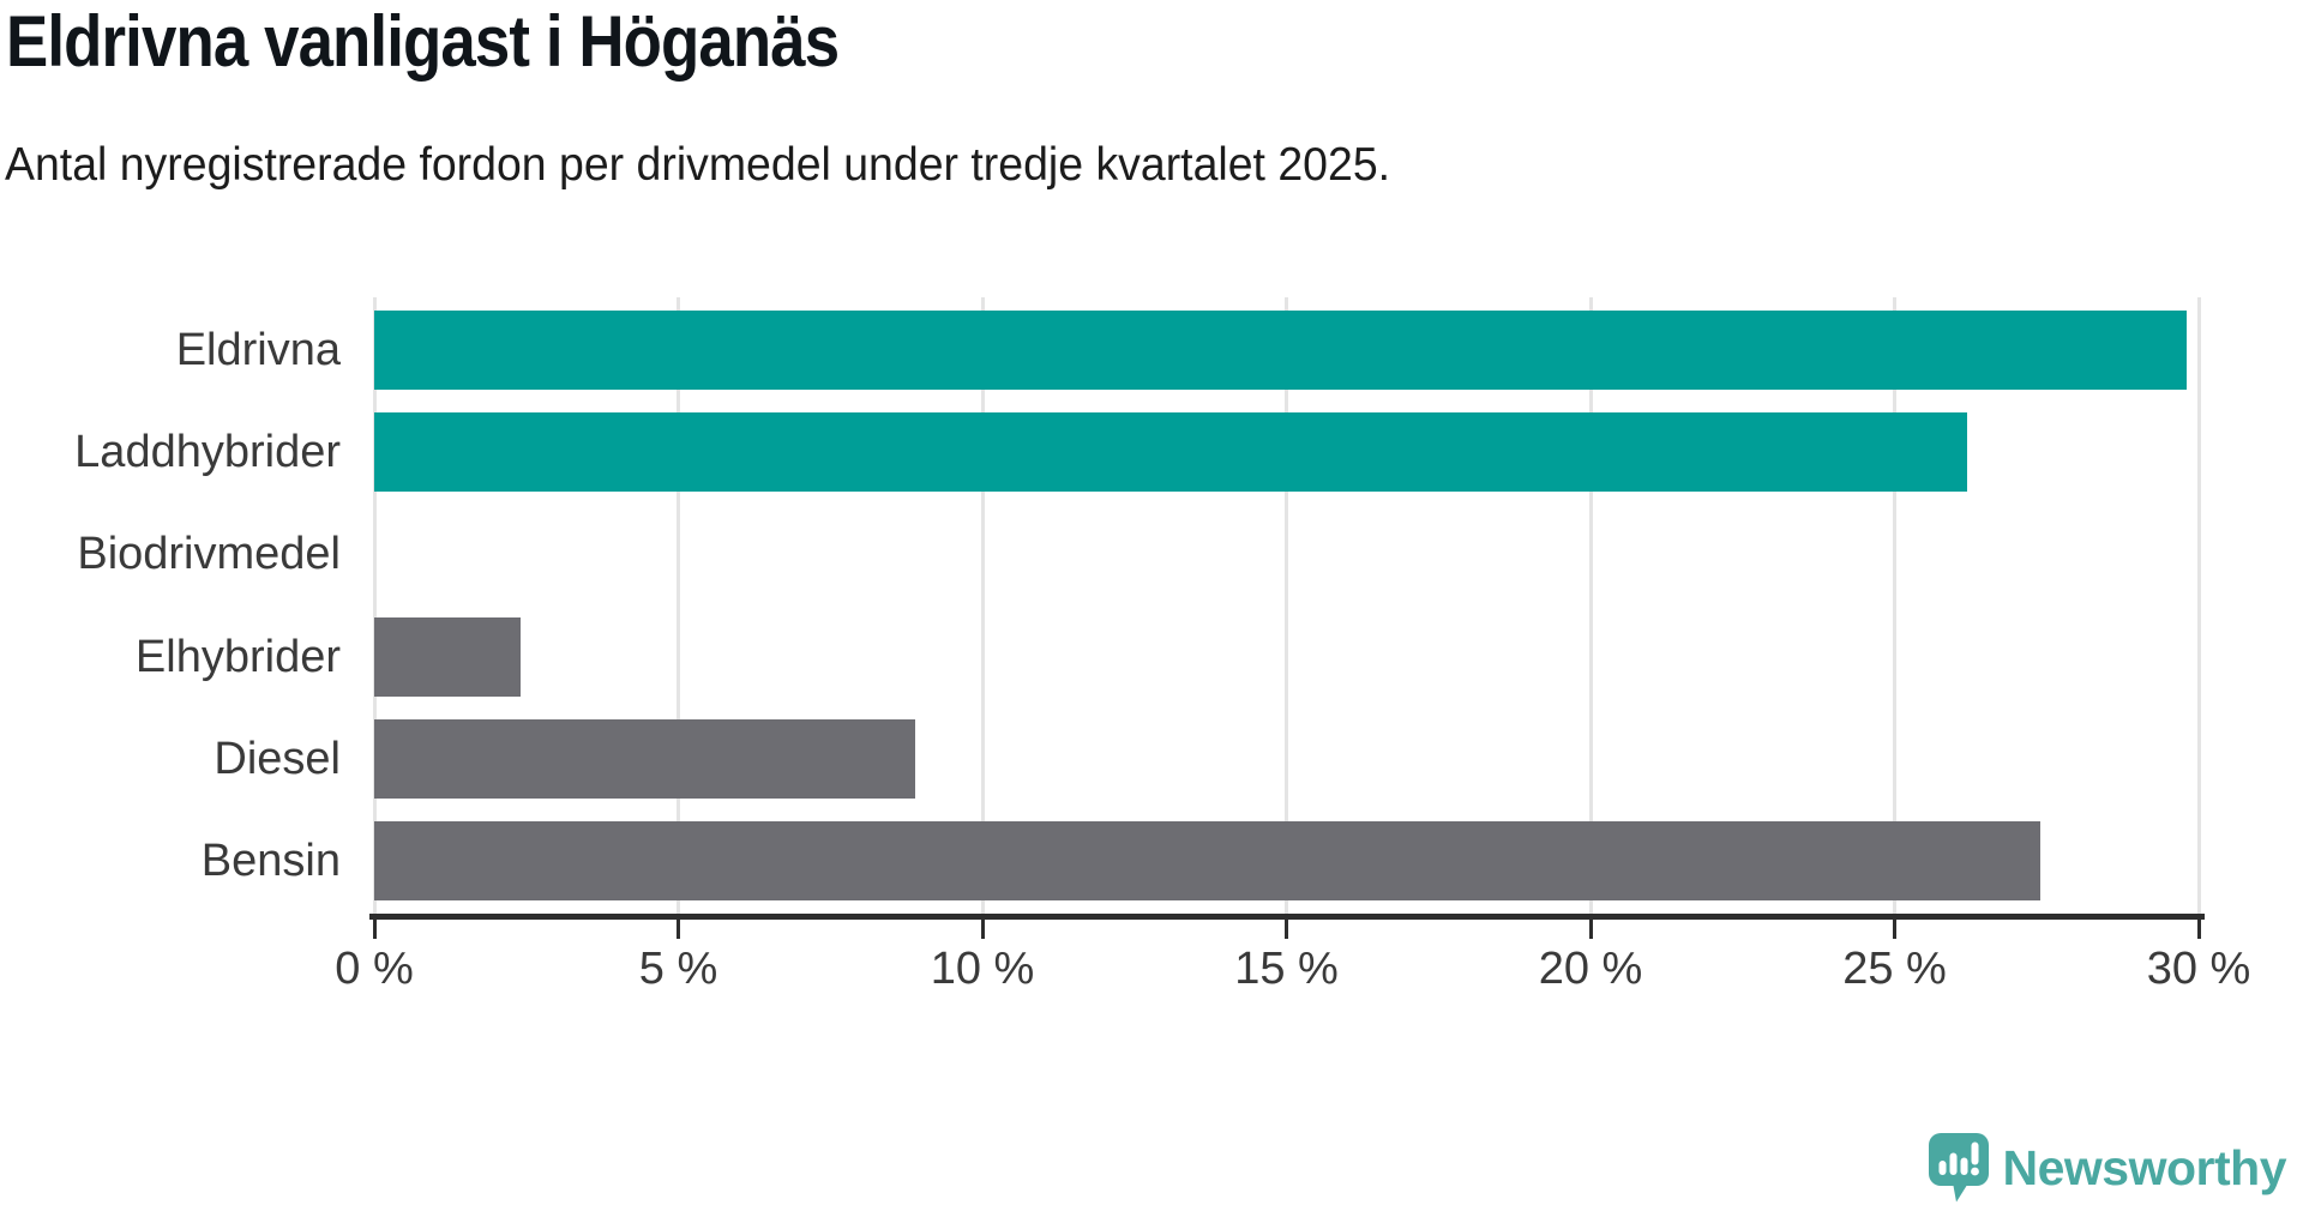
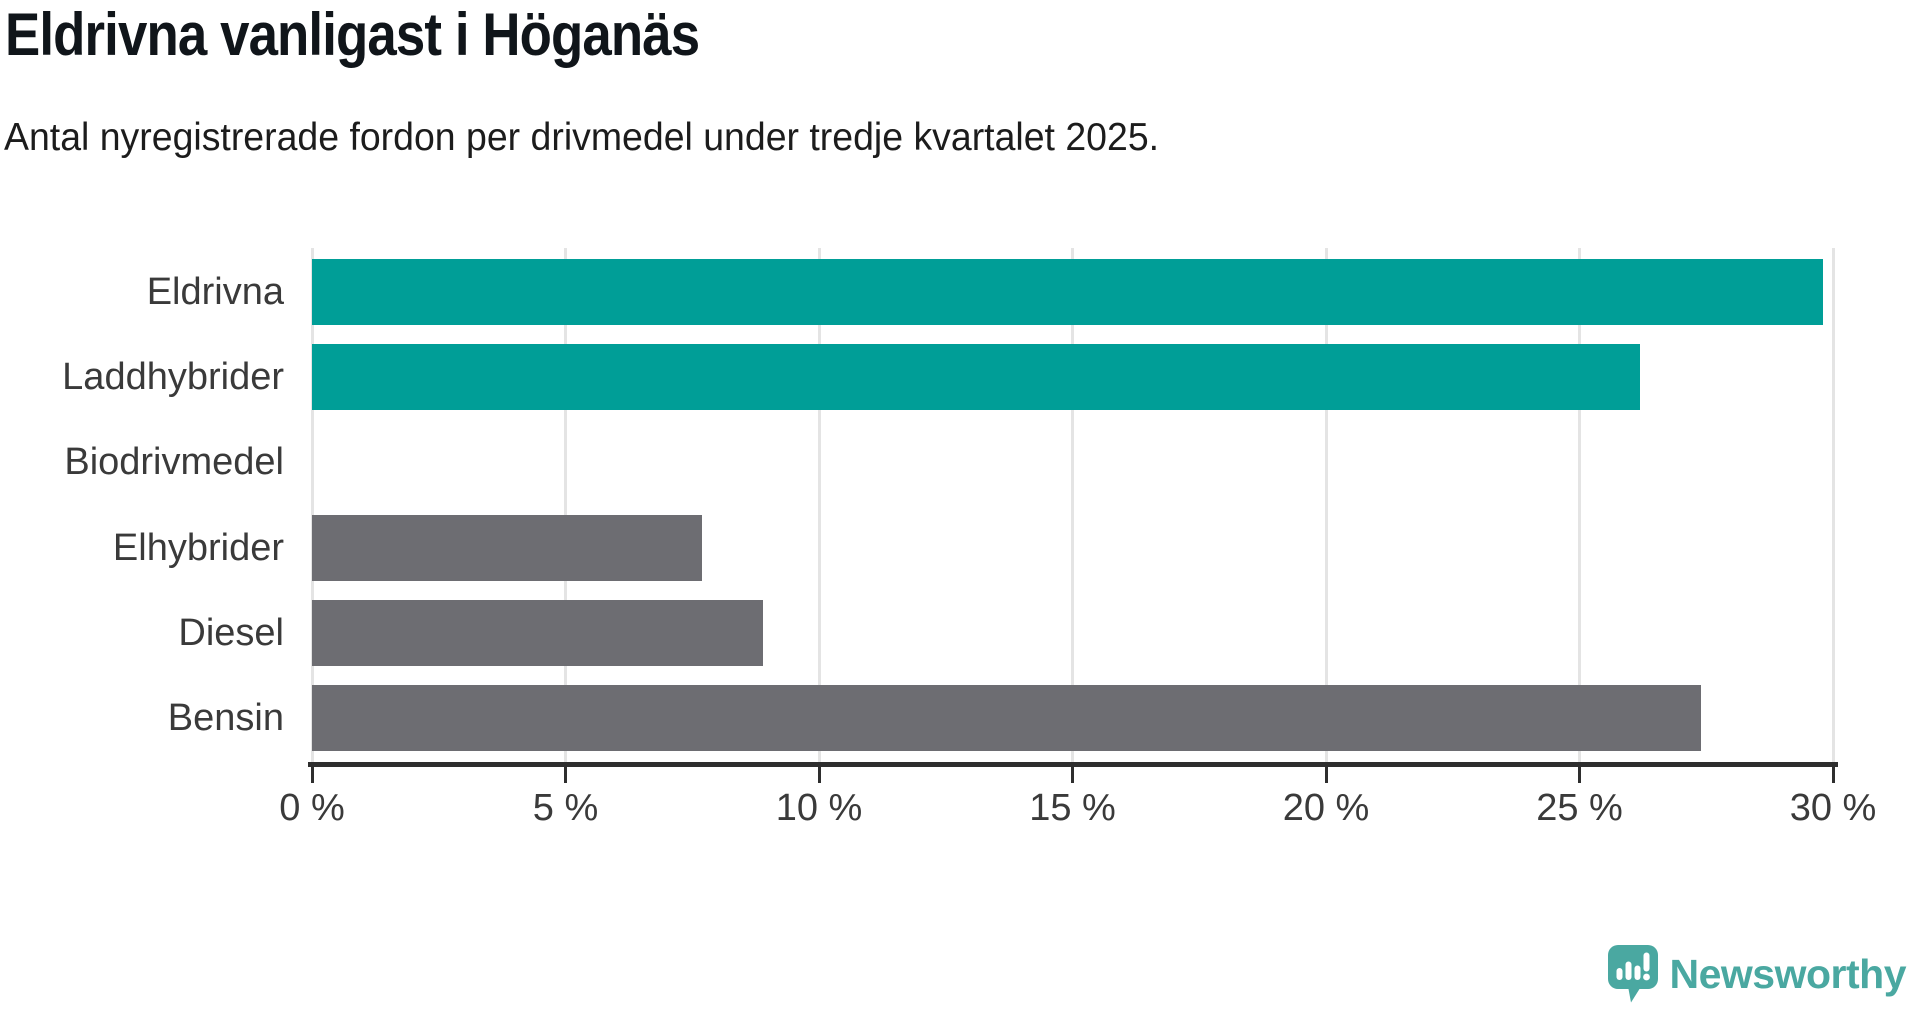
Elhybrider: 2.4% -> 7.7%
